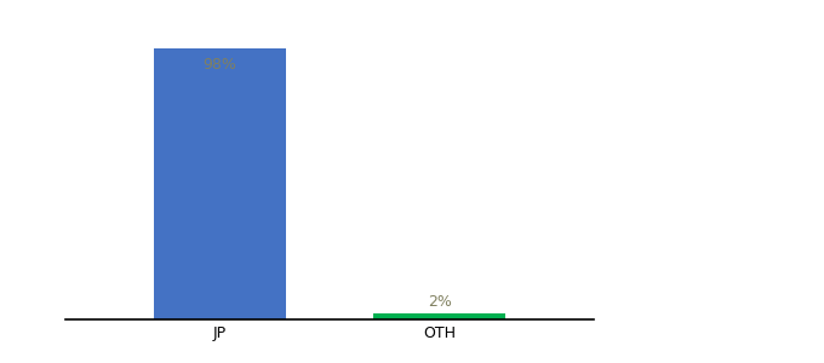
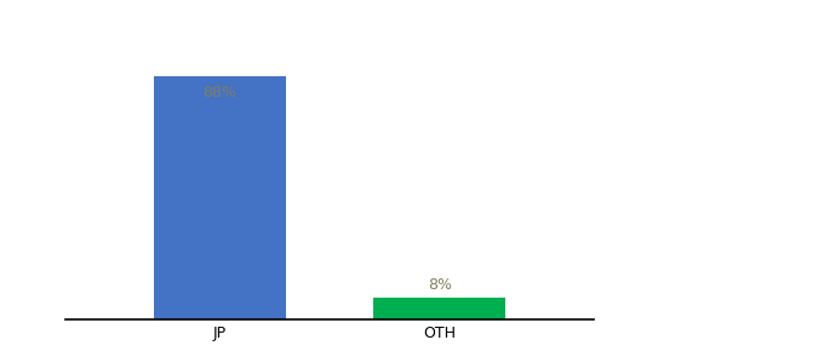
JP: 98% -> 88%
OTH: 2% -> 8%
